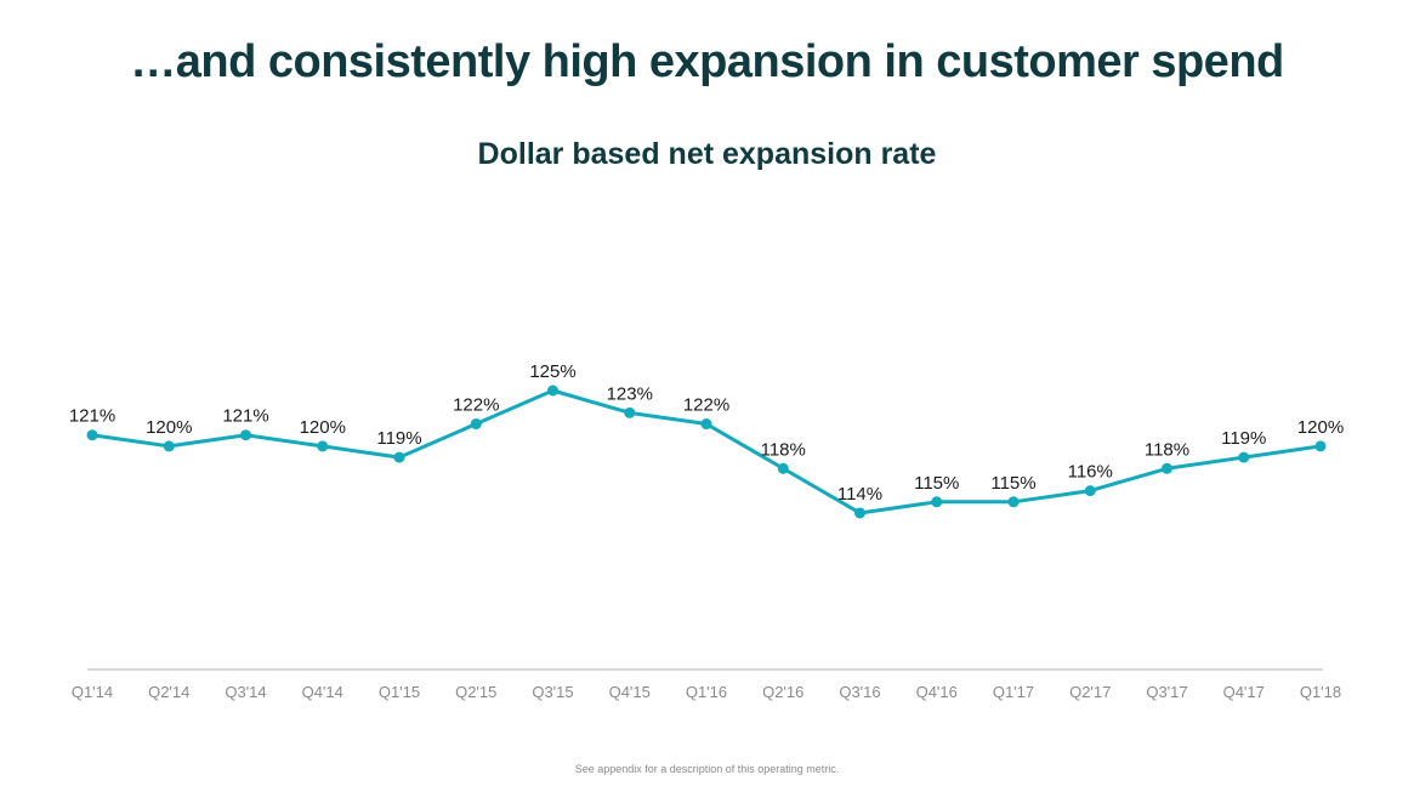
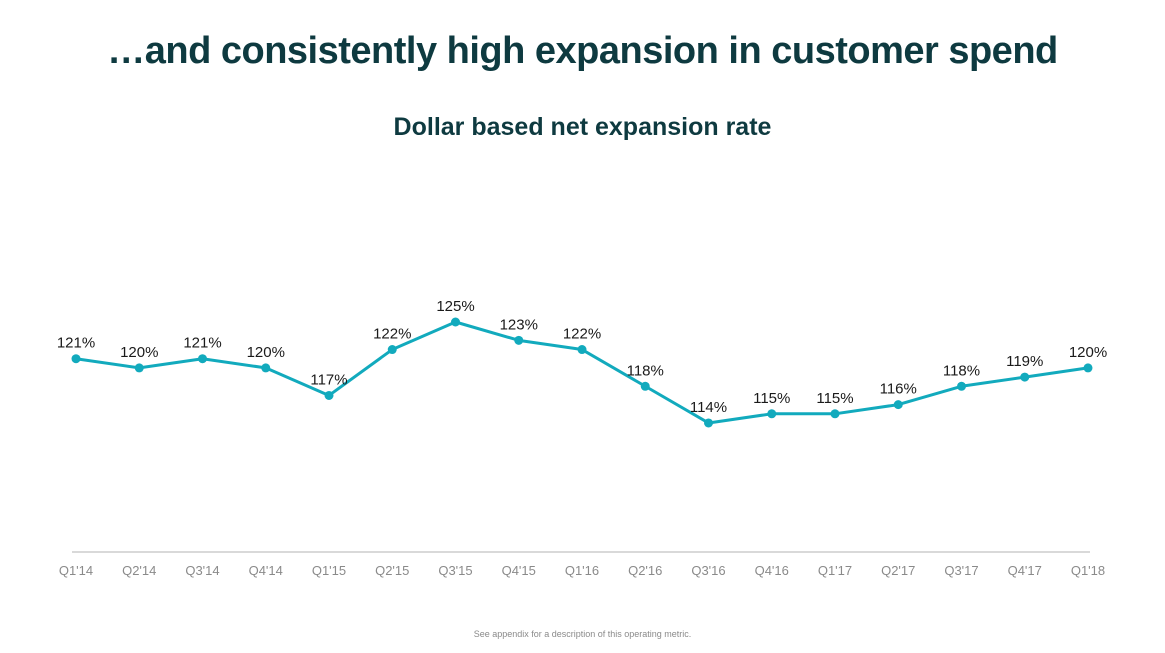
Q1'15: 119% -> 117%
